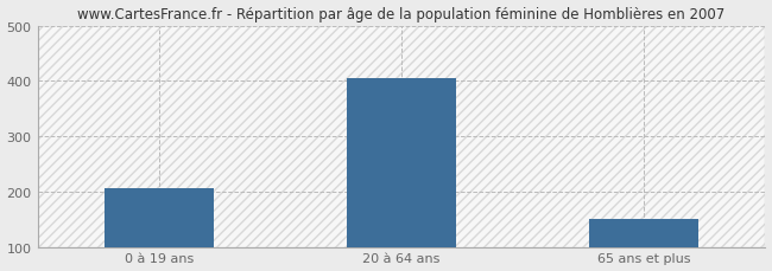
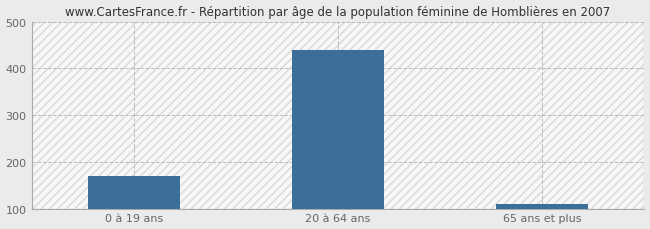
0 à 19 ans: 205 -> 170
20 à 64 ans: 405 -> 438
65 ans et plus: 150 -> 110
